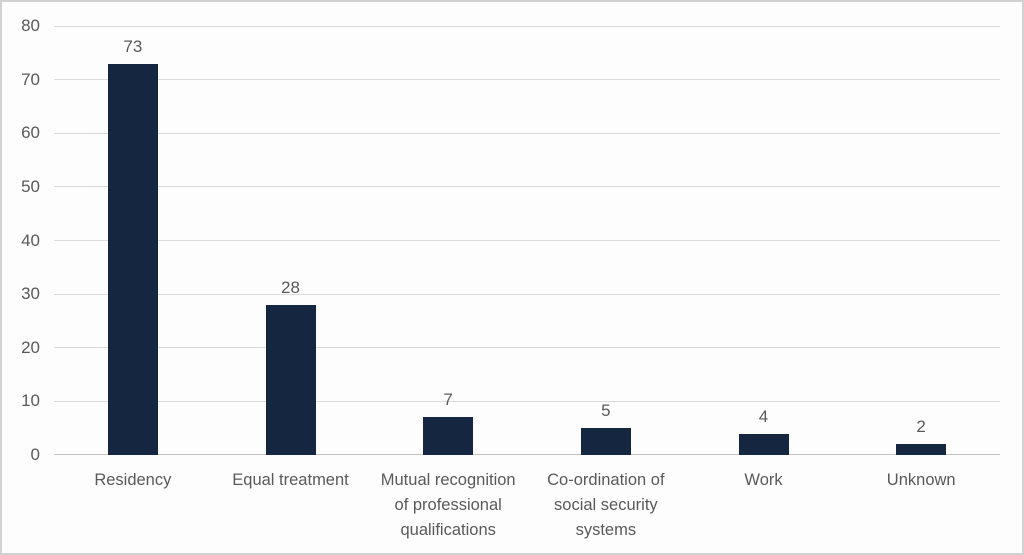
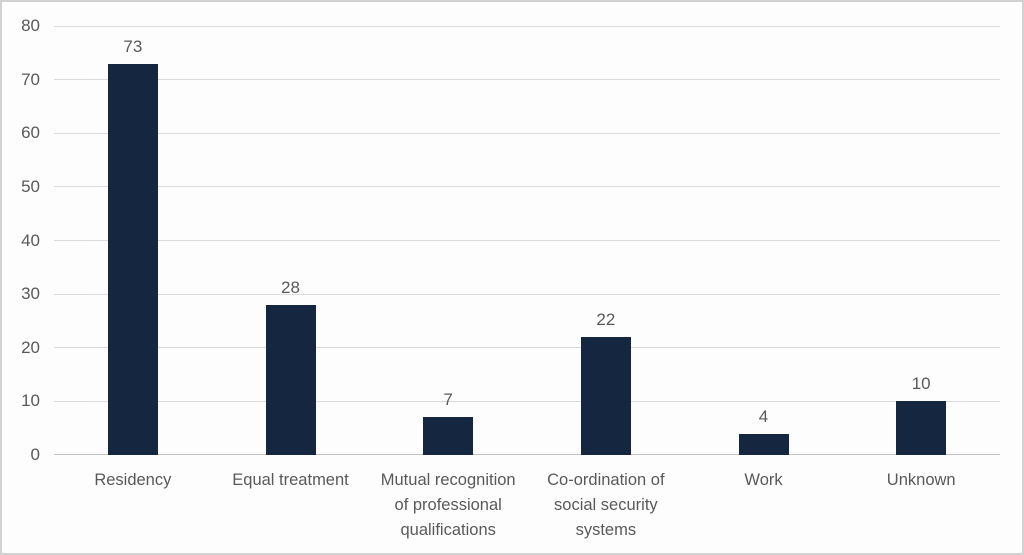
Co-ordination of social security systems: 5 -> 22
Unknown: 2 -> 10
